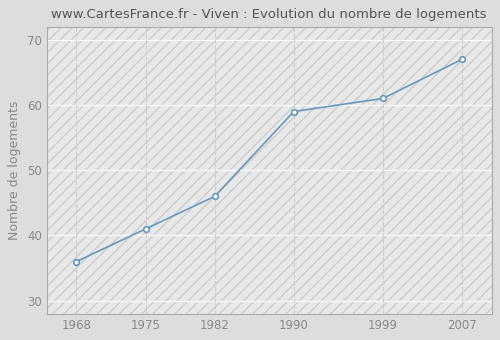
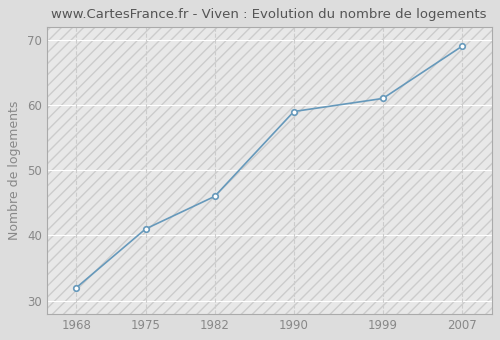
1968: 36 -> 32
2007: 67 -> 69
